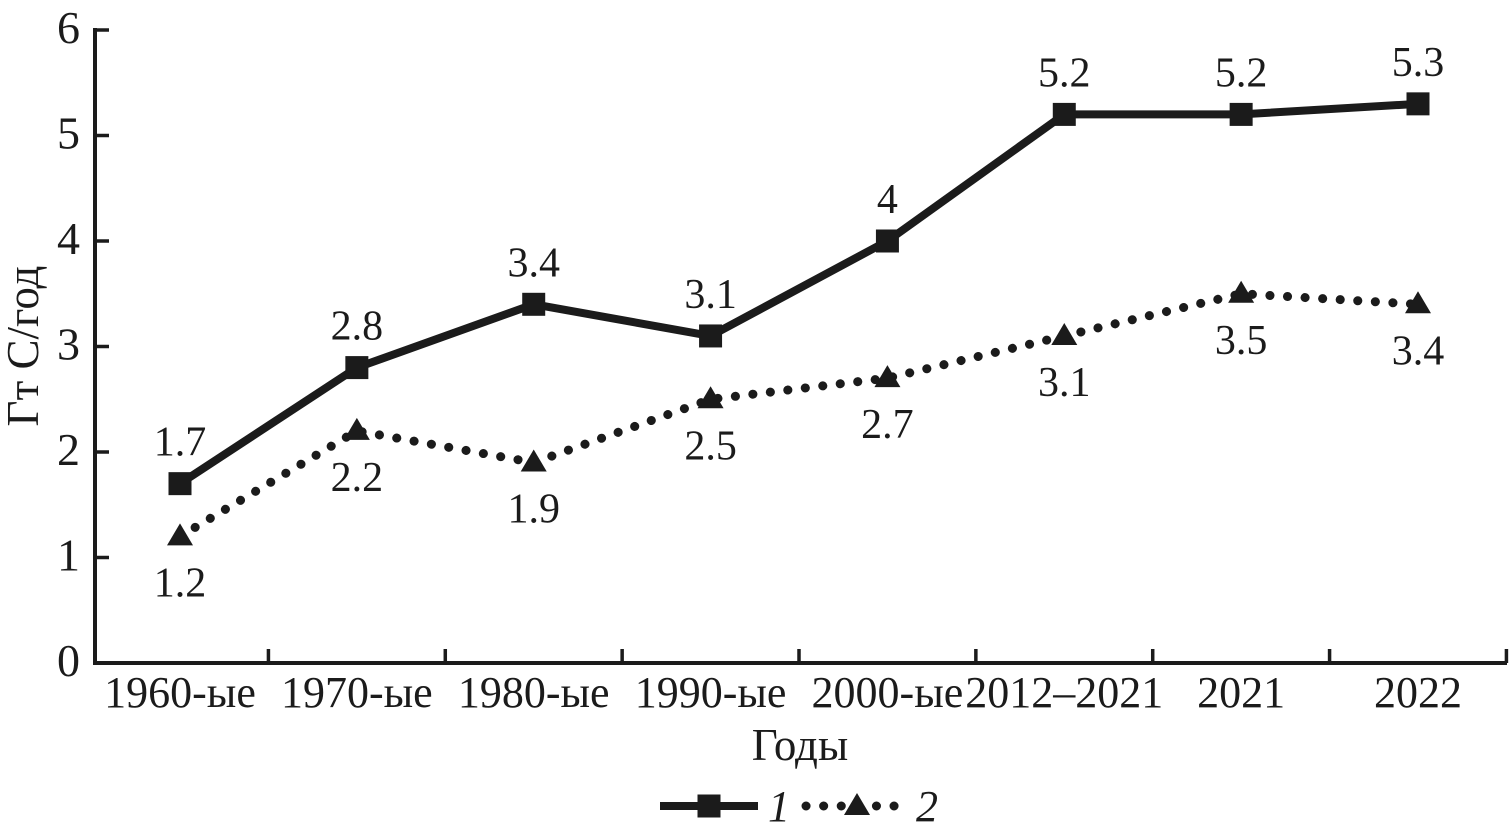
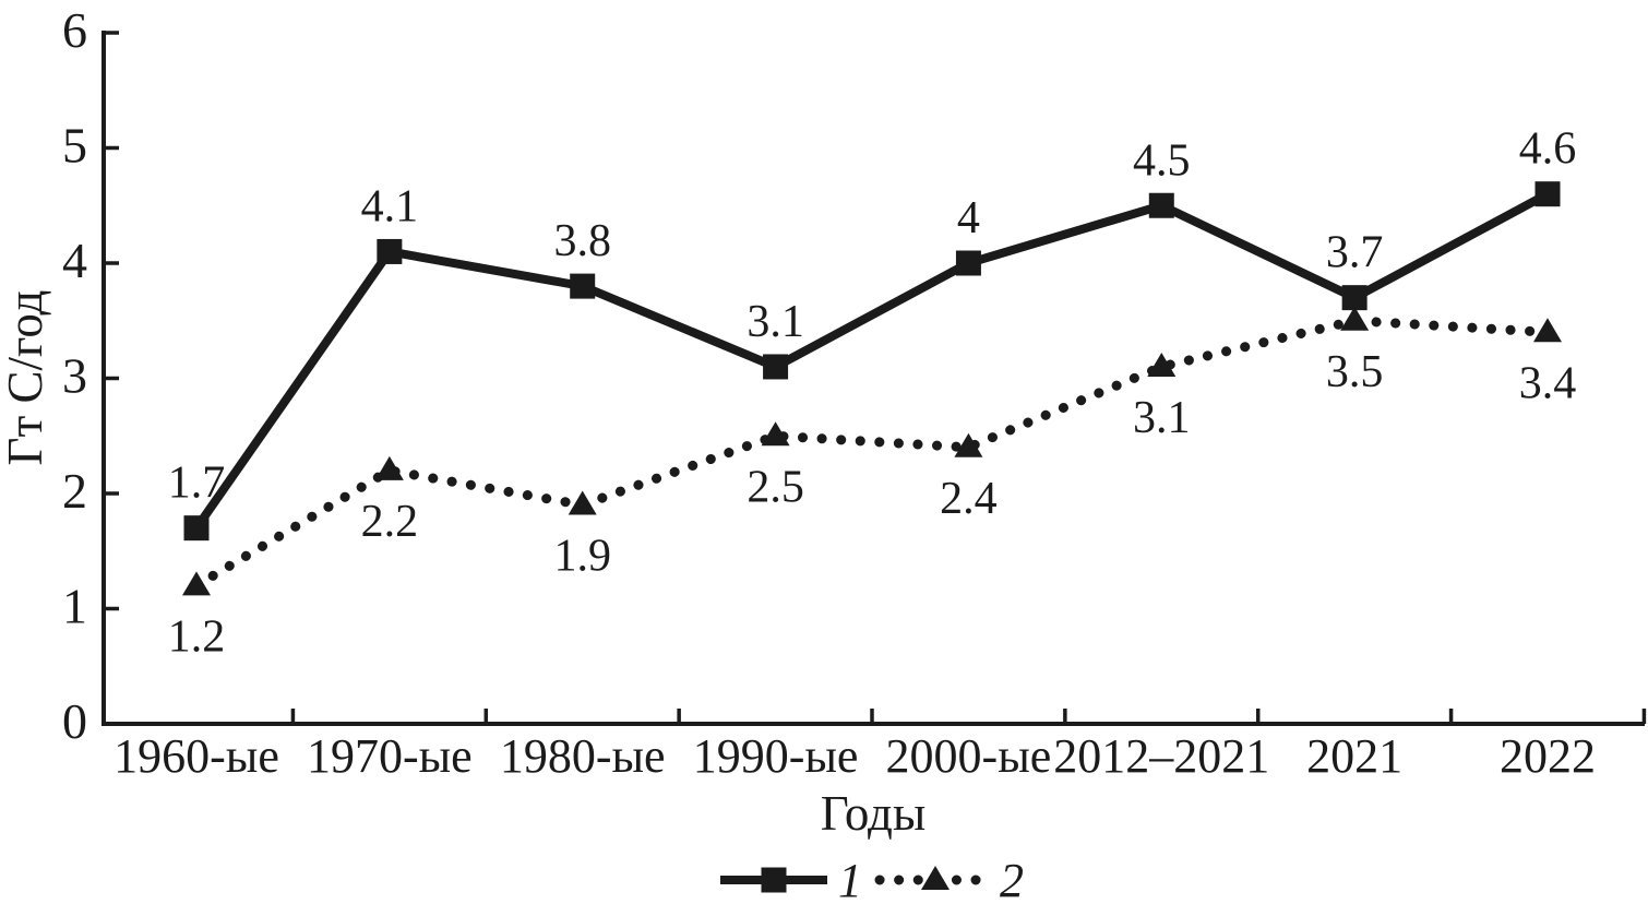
1/1970-ые: 2.8 -> 4.1
1/1980-ые: 3.4 -> 3.8
2/2000-ые: 2.7 -> 2.4
1/2012–2021: 5.2 -> 4.5
1/2021: 5.2 -> 3.7
1/2022: 5.3 -> 4.6
